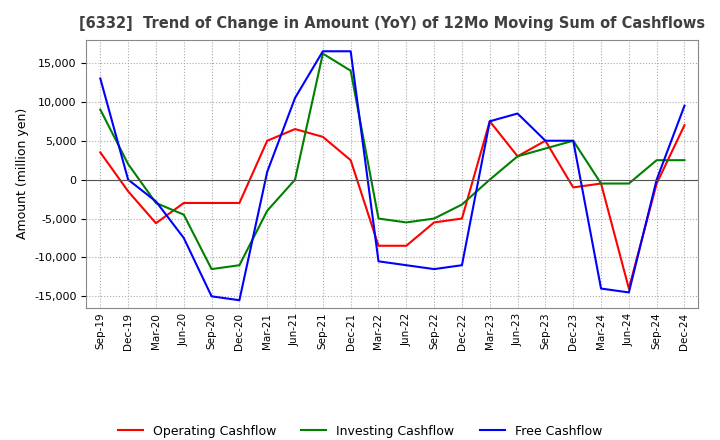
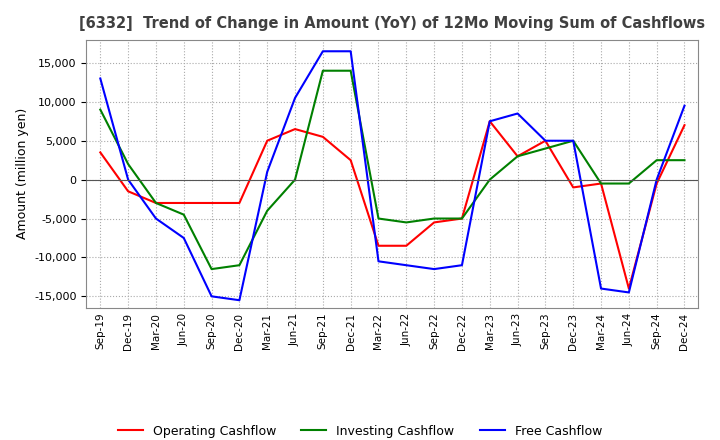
Operating Cashflow/Mar-20: -5,600 -> -3,000
Free Cashflow/Mar-20: -2,800 -> -5,000
Investing Cashflow/Sep-21: 16,200 -> 14,000
Investing Cashflow/Dec-22: -3,200 -> -5,000
